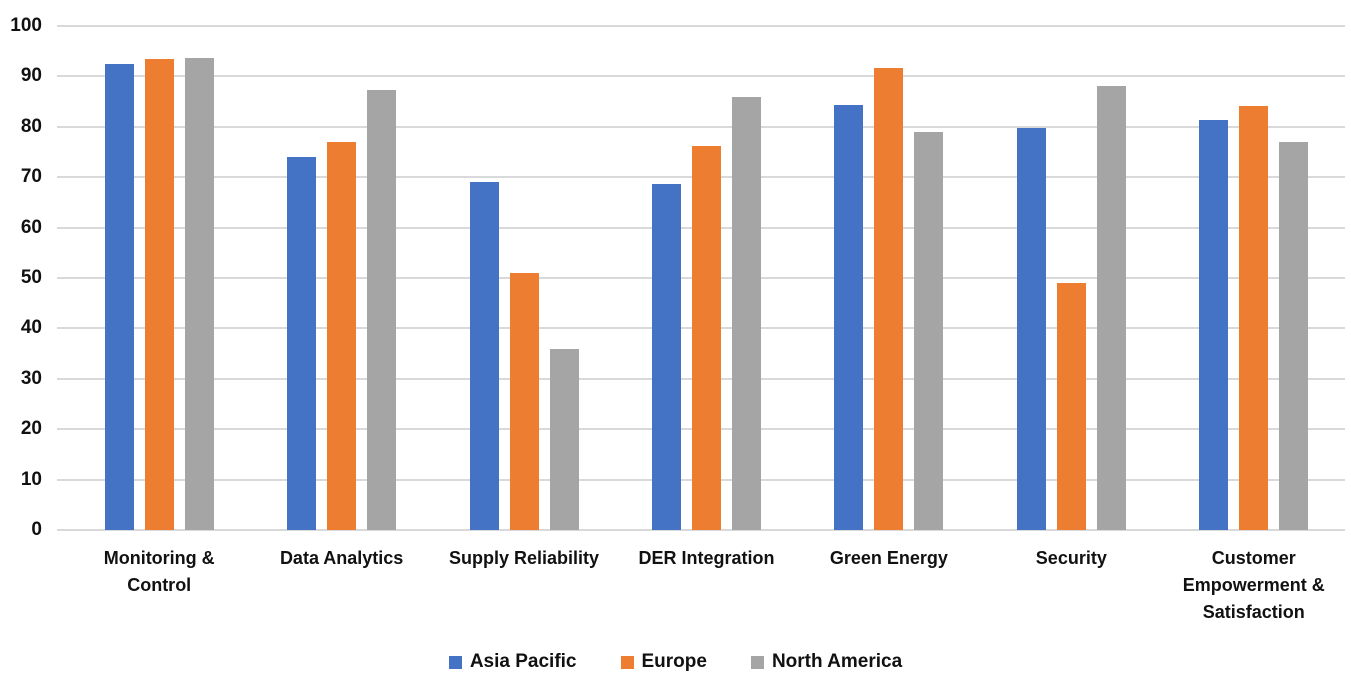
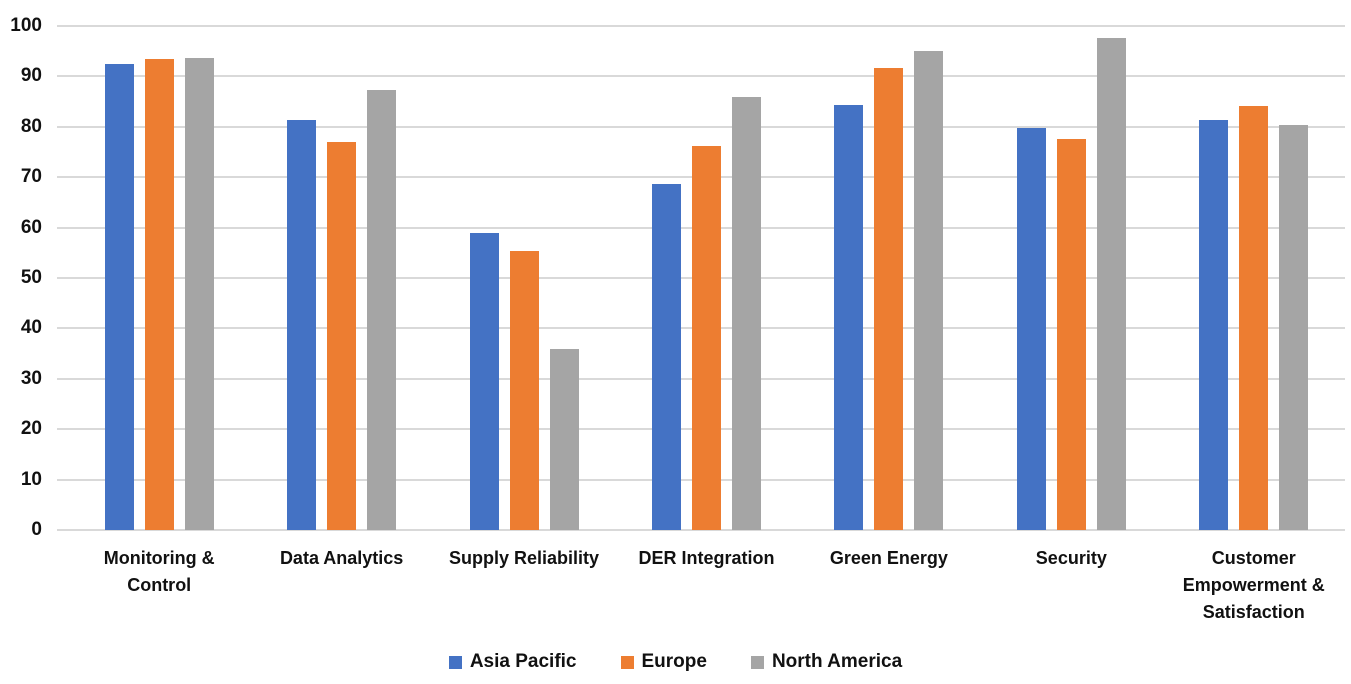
Asia Pacific/Data Analytics: 74 -> 81
Asia Pacific/Supply Reliability: 69 -> 59
Europe/Supply Reliability: 51 -> 55
North America/Green Energy: 79 -> 95
Europe/Security: 49 -> 78
North America/Security: 88 -> 98
North America/Customer Empowerment & Satisfaction: 77 -> 80
